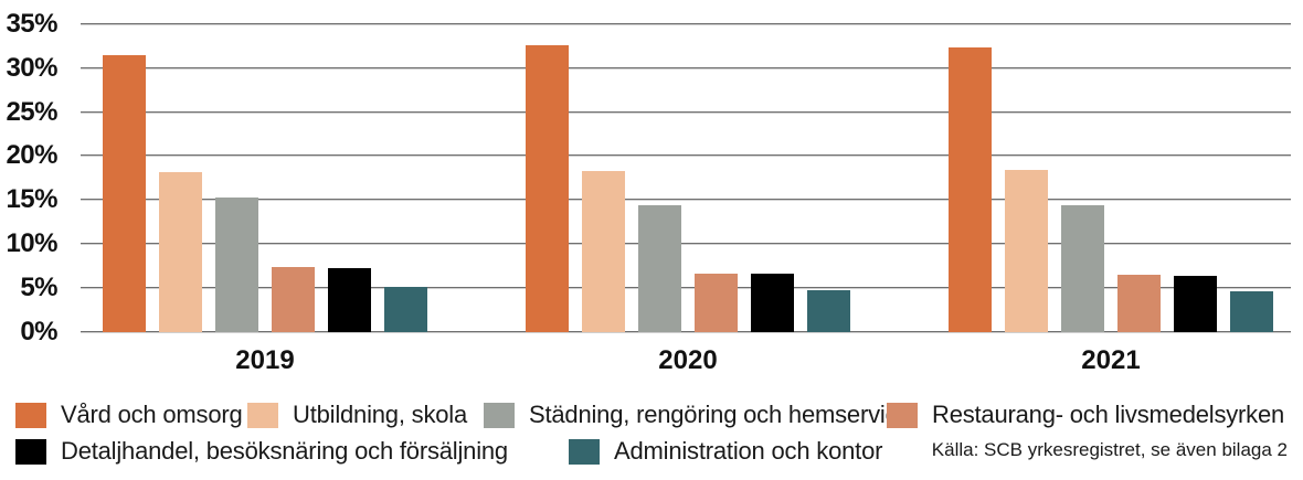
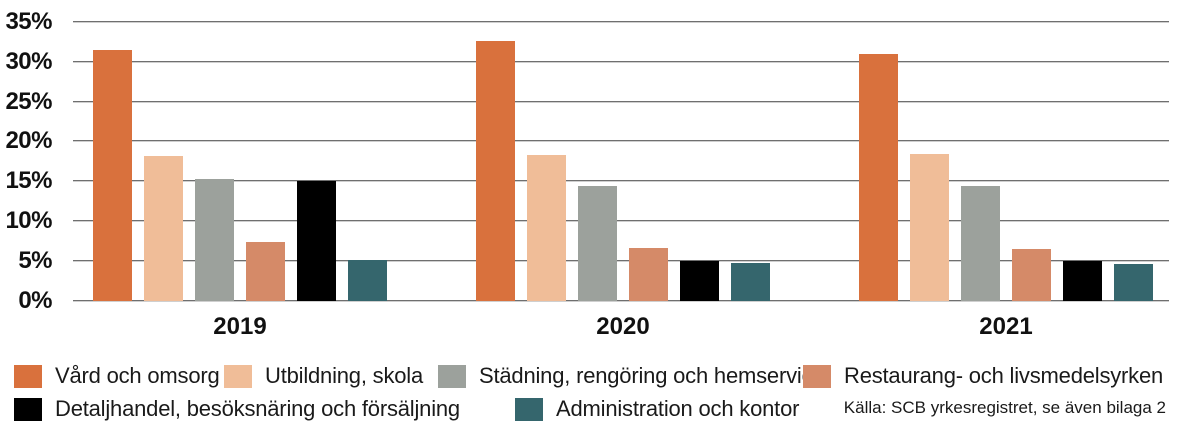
Detaljhandel, besöksnäring och försäljning/2019: 7% -> 15%
Detaljhandel, besöksnäring och försäljning/2020: 7% -> 5%
Vård och omsorg/2021: 32% -> 31%
Detaljhandel, besöksnäring och försäljning/2021: 6% -> 5%
